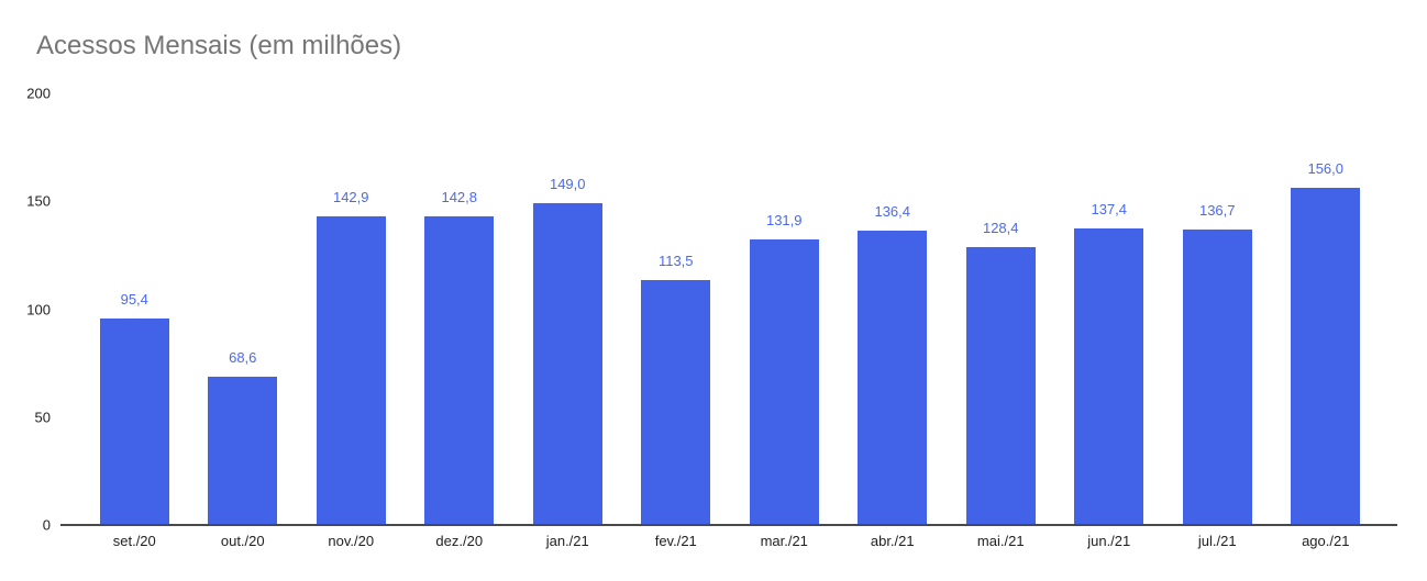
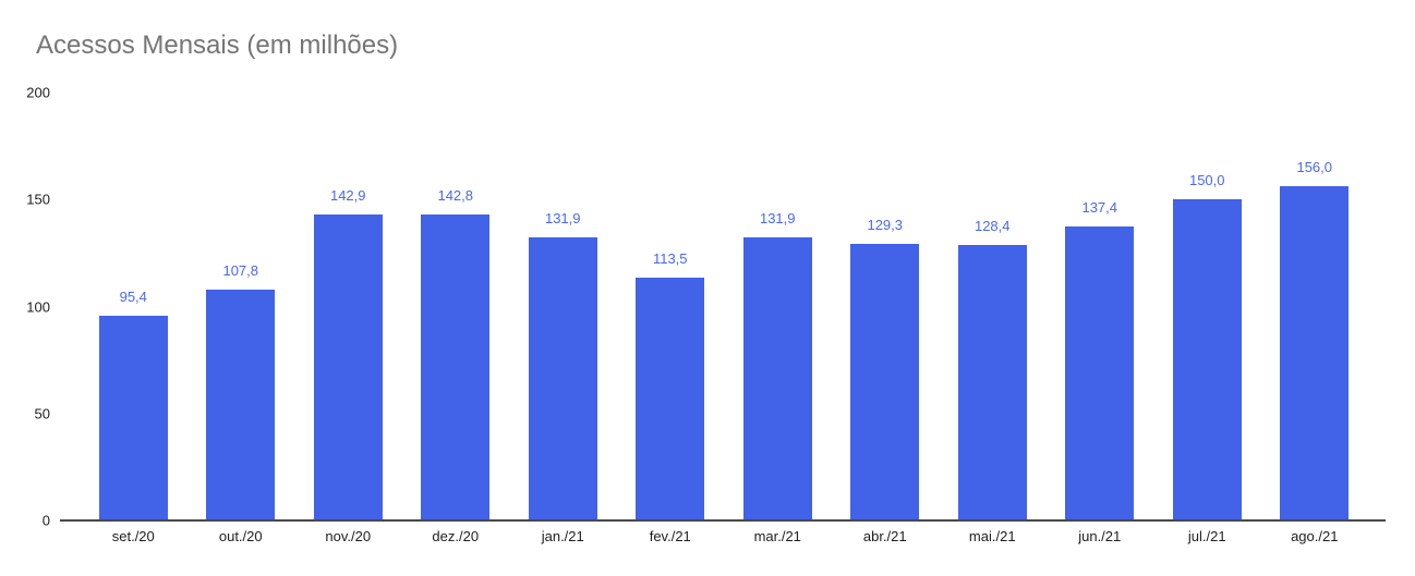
out./20: 68,6 -> 107,8
jan./21: 149,0 -> 131,9
abr./21: 136,4 -> 129,3
jul./21: 136,7 -> 150,0
